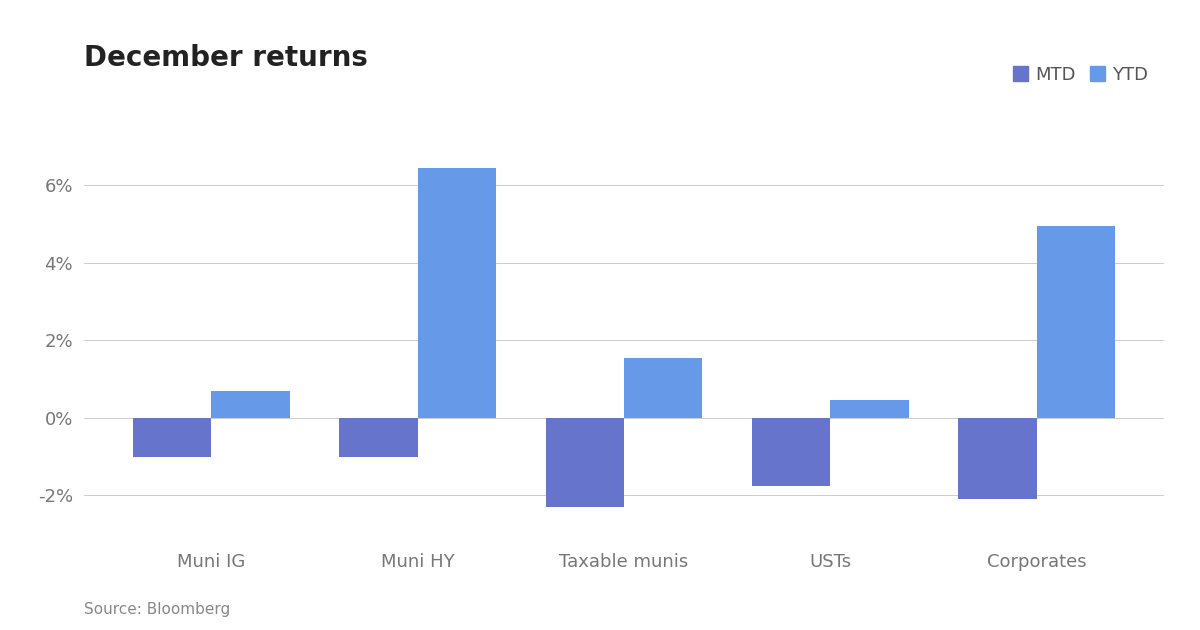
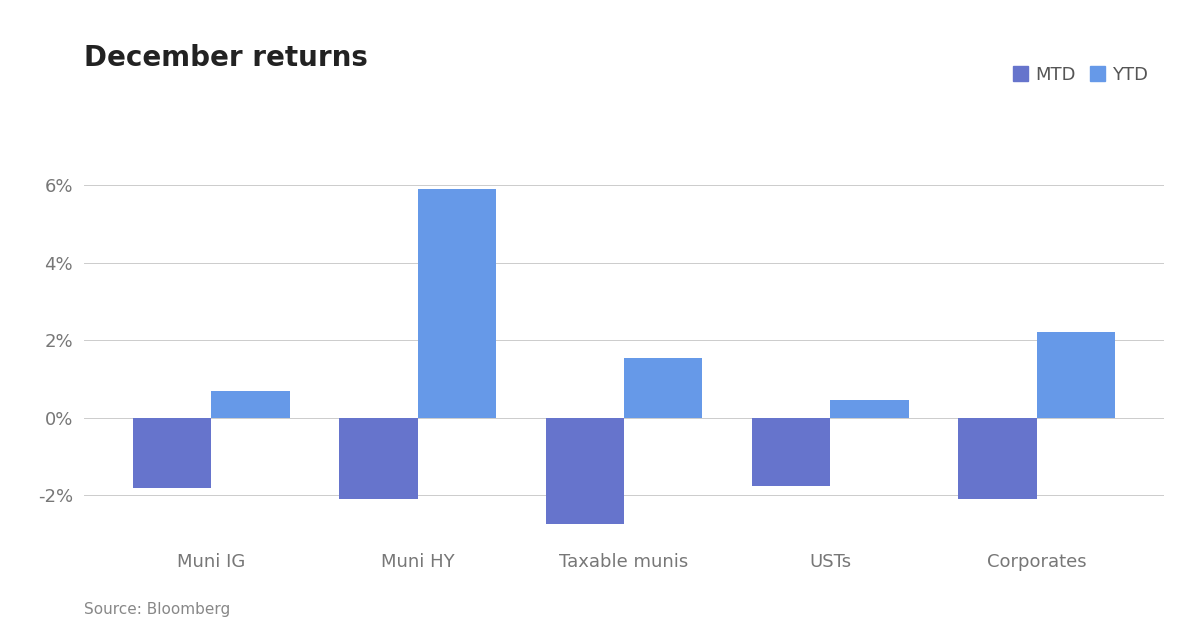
MTD/Muni IG: -1.00% -> -1.80%
MTD/Muni HY: -1.00% -> -2.10%
YTD/Muni HY: 6.45% -> 5.90%
MTD/Taxable munis: -2.30% -> -2.75%
YTD/Corporates: 4.95% -> 2.20%
